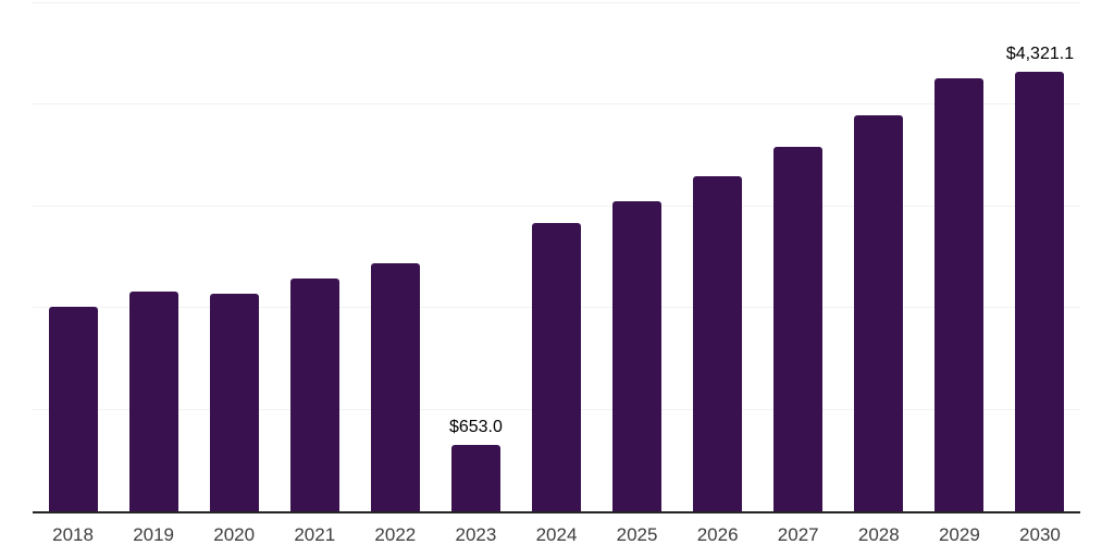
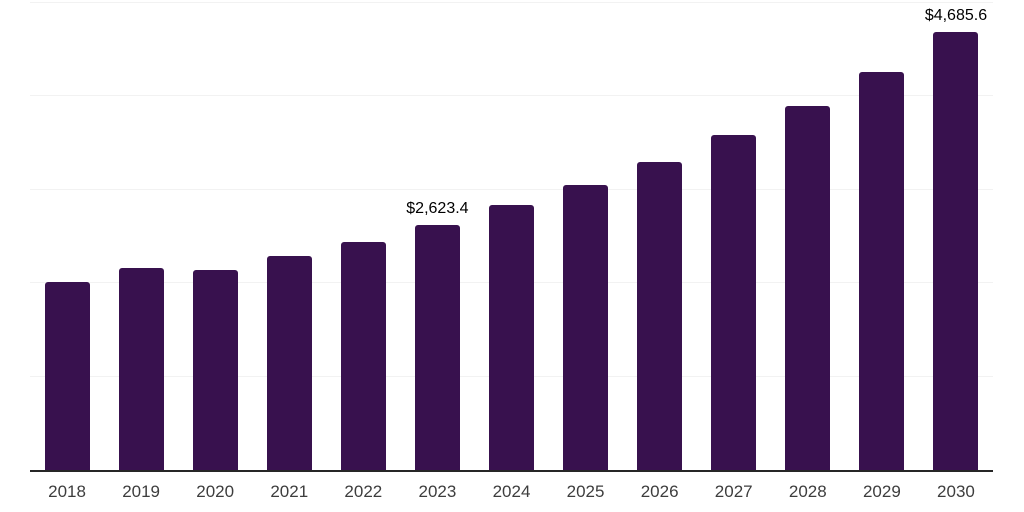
2023: $653.0 -> $2,623.4
2030: $4,321.1 -> $4,685.6
